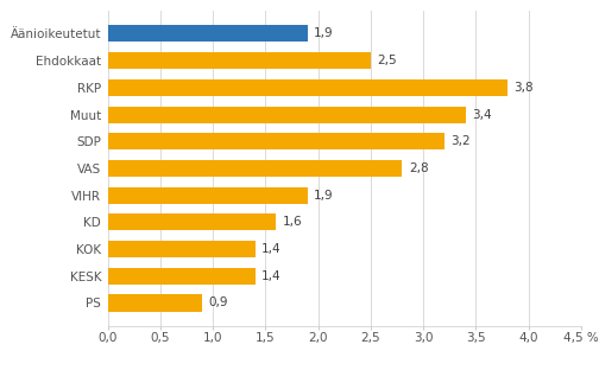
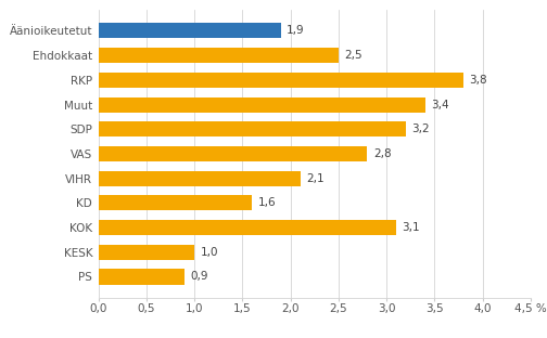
VIHR: 1,9 -> 2,1
KOK: 1,4 -> 3,1
KESK: 1,4 -> 1,0
